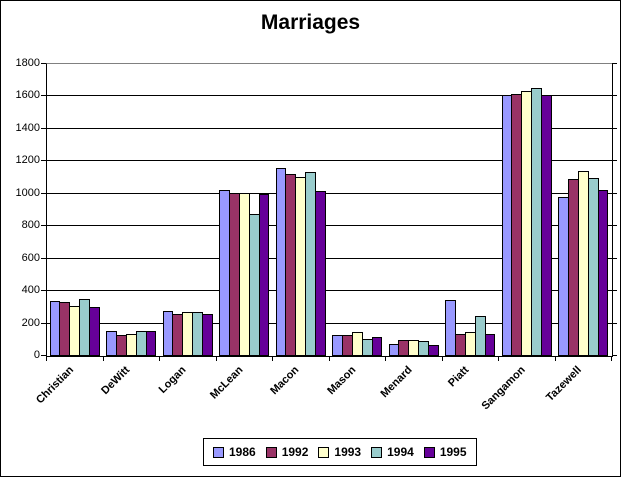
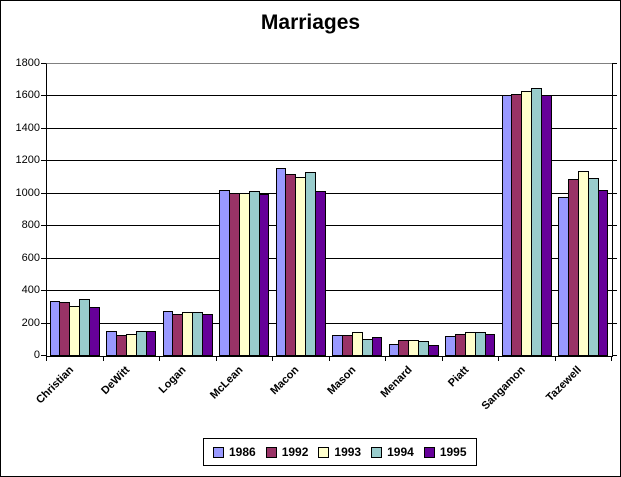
1994/McLean: 870 -> 1010
1986/Piatt: 340 -> 120
1994/Piatt: 240 -> 140
